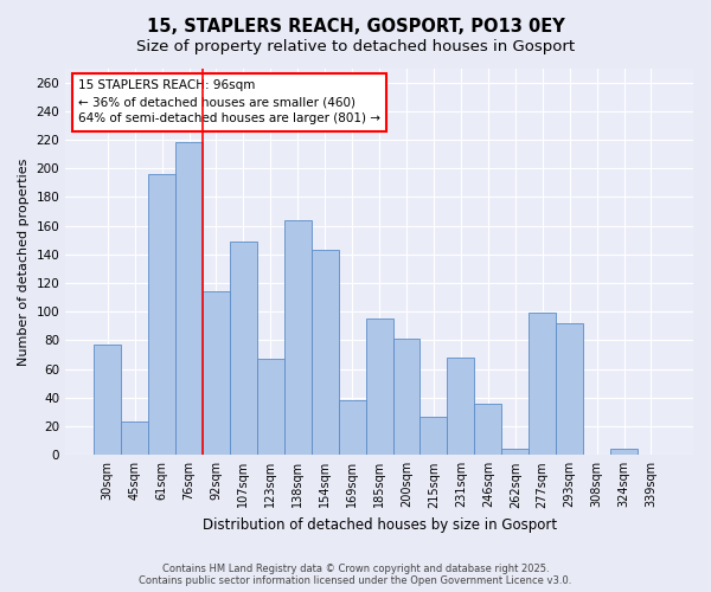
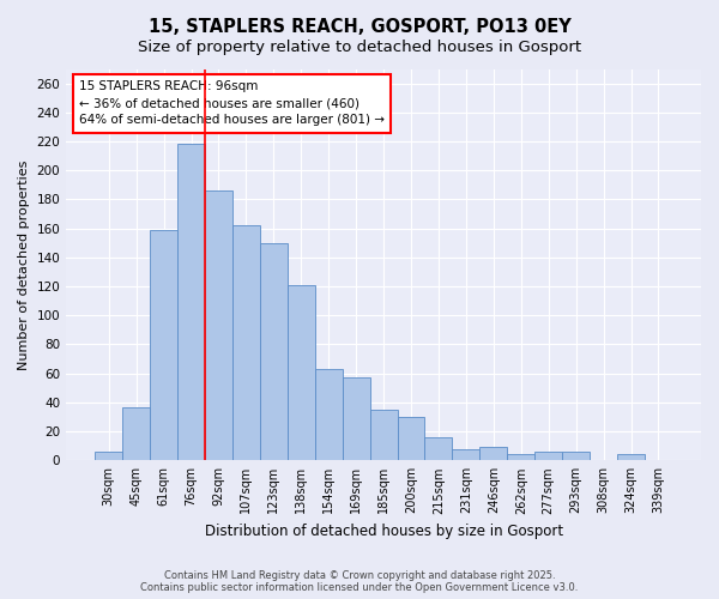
30sqm: 77 -> 6
45sqm: 23 -> 37
61sqm: 196 -> 159
92sqm: 114 -> 186
107sqm: 149 -> 162
123sqm: 67 -> 150
138sqm: 164 -> 121
154sqm: 143 -> 63
169sqm: 38 -> 57
185sqm: 95 -> 35
200sqm: 81 -> 30
215sqm: 27 -> 16
231sqm: 68 -> 8
246sqm: 36 -> 9
277sqm: 99 -> 6
293sqm: 92 -> 6
